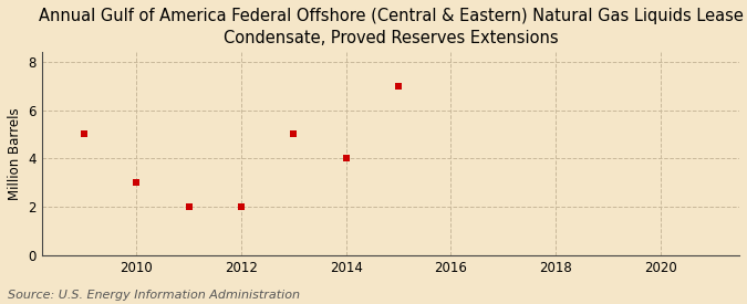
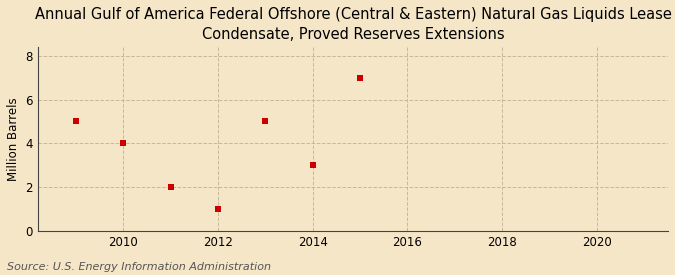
2010: 3 -> 4
2012: 2 -> 1
2014: 4 -> 3
